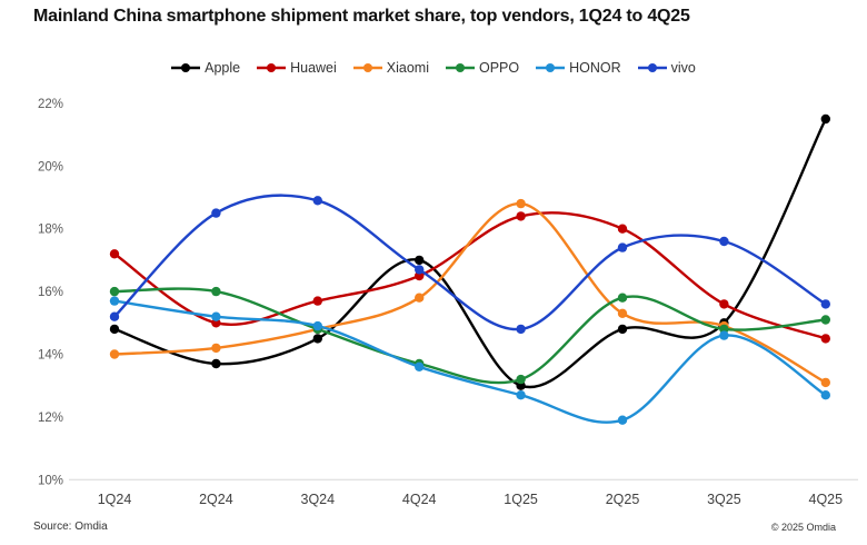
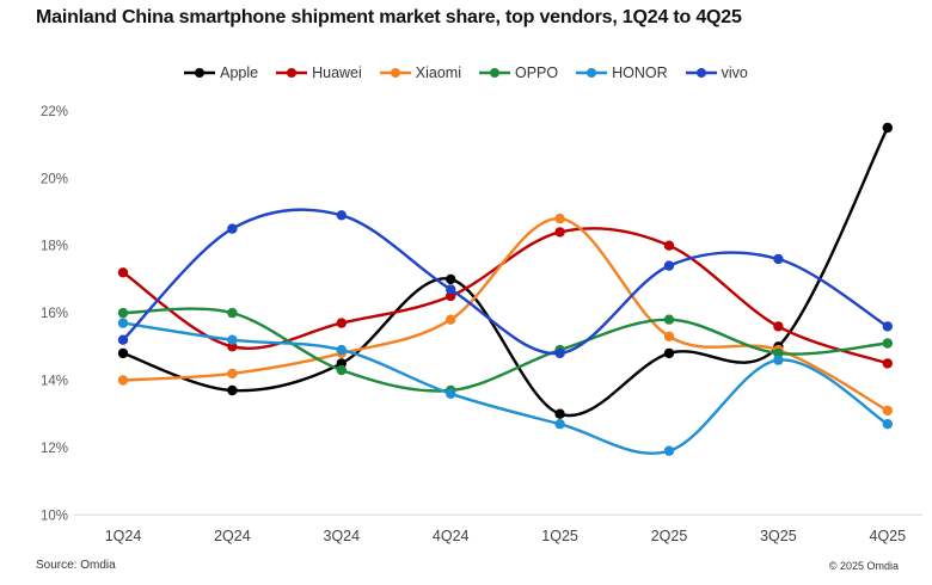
OPPO/3Q24: 14.8% -> 14.3%
OPPO/1Q25: 13.2% -> 14.9%
